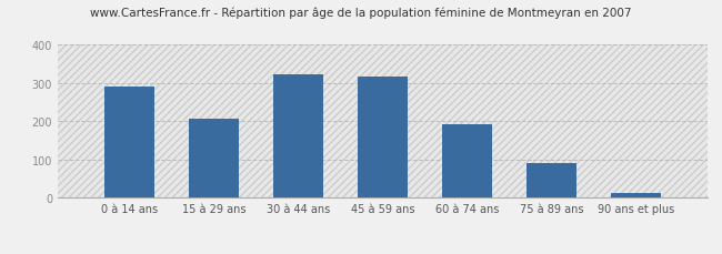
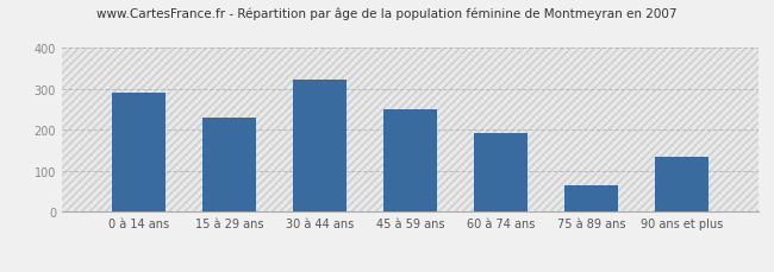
15 à 29 ans: 208 -> 230
45 à 59 ans: 316 -> 250
75 à 89 ans: 91 -> 65
90 ans et plus: 14 -> 135
